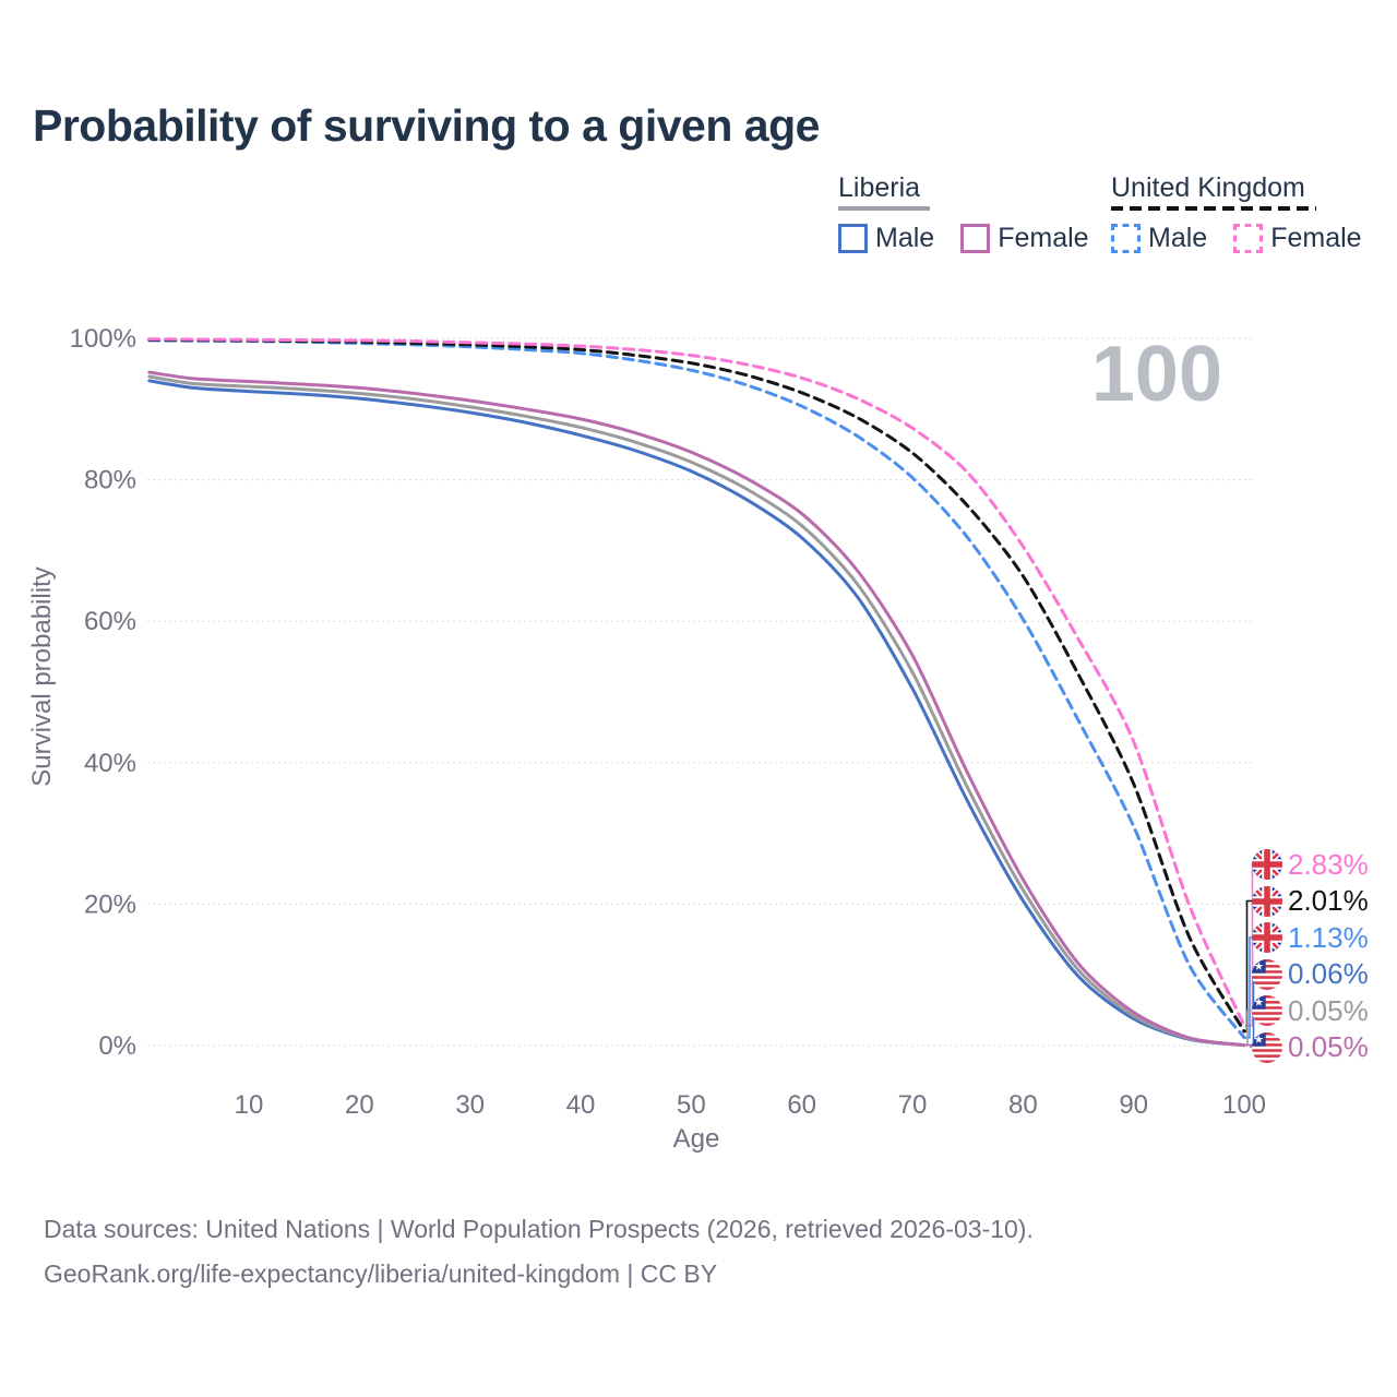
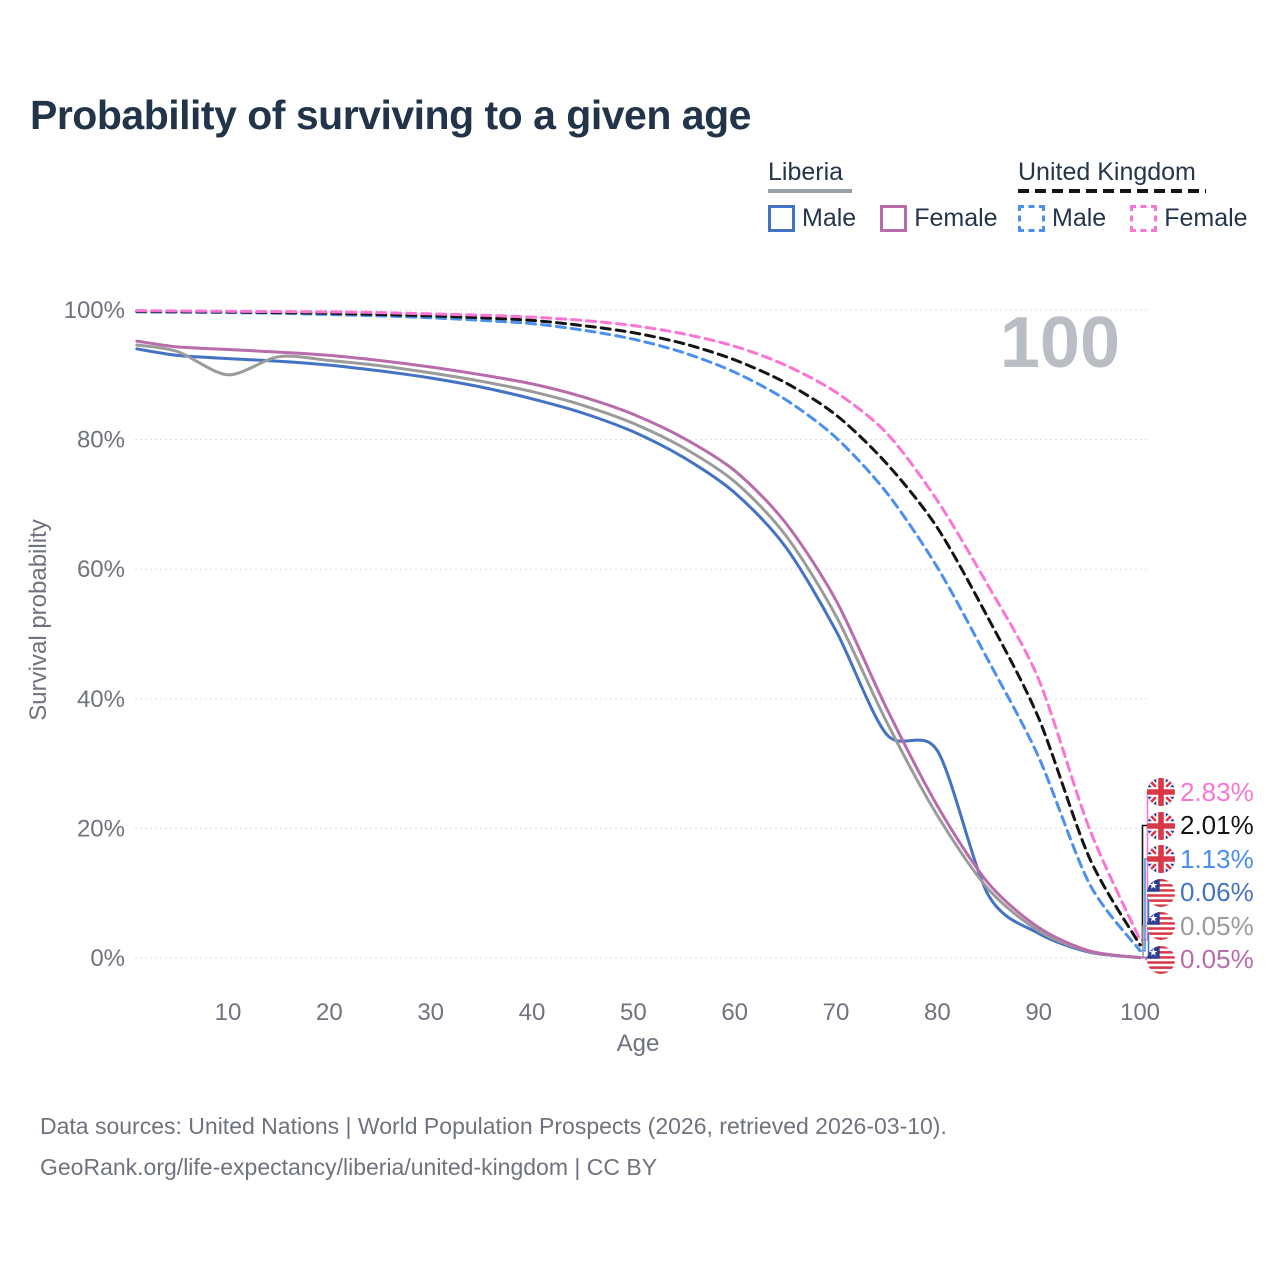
Liberia/10: 93% -> 90%
Liberia Male/80: 20% -> 32%
